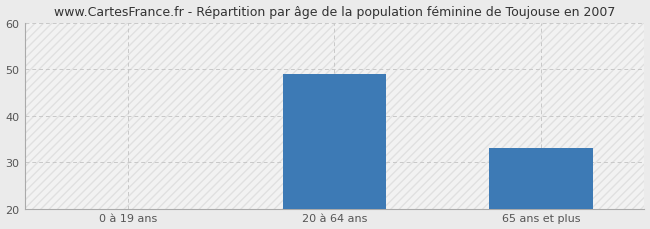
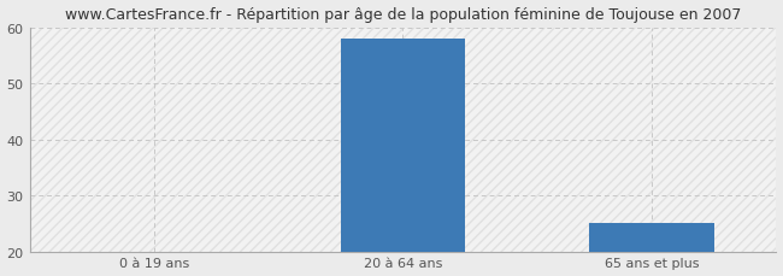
20 à 64 ans: 49 -> 58
65 ans et plus: 33 -> 25
